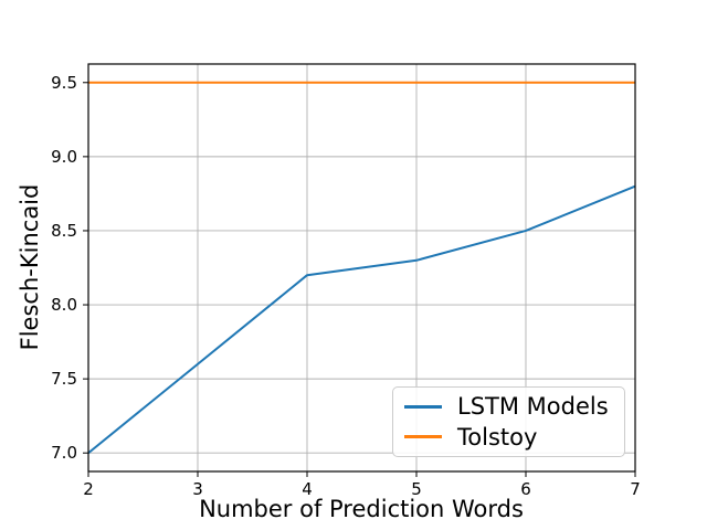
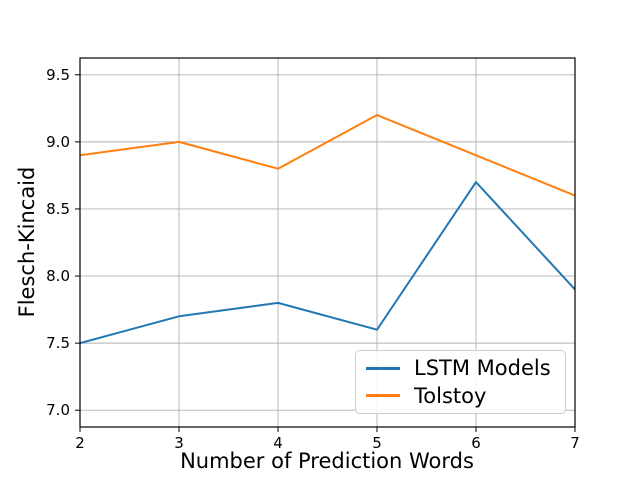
LSTM Models/2: 7.0 -> 7.5
Tolstoy/2: 9.5 -> 8.9
LSTM Models/3: 7.6 -> 7.7
Tolstoy/3: 9.5 -> 9.0
LSTM Models/4: 8.2 -> 7.8
Tolstoy/4: 9.5 -> 8.8
LSTM Models/5: 8.3 -> 7.6
Tolstoy/5: 9.5 -> 9.2
LSTM Models/6: 8.5 -> 8.7
Tolstoy/6: 9.5 -> 8.9
LSTM Models/7: 8.8 -> 7.9
Tolstoy/7: 9.5 -> 8.6
